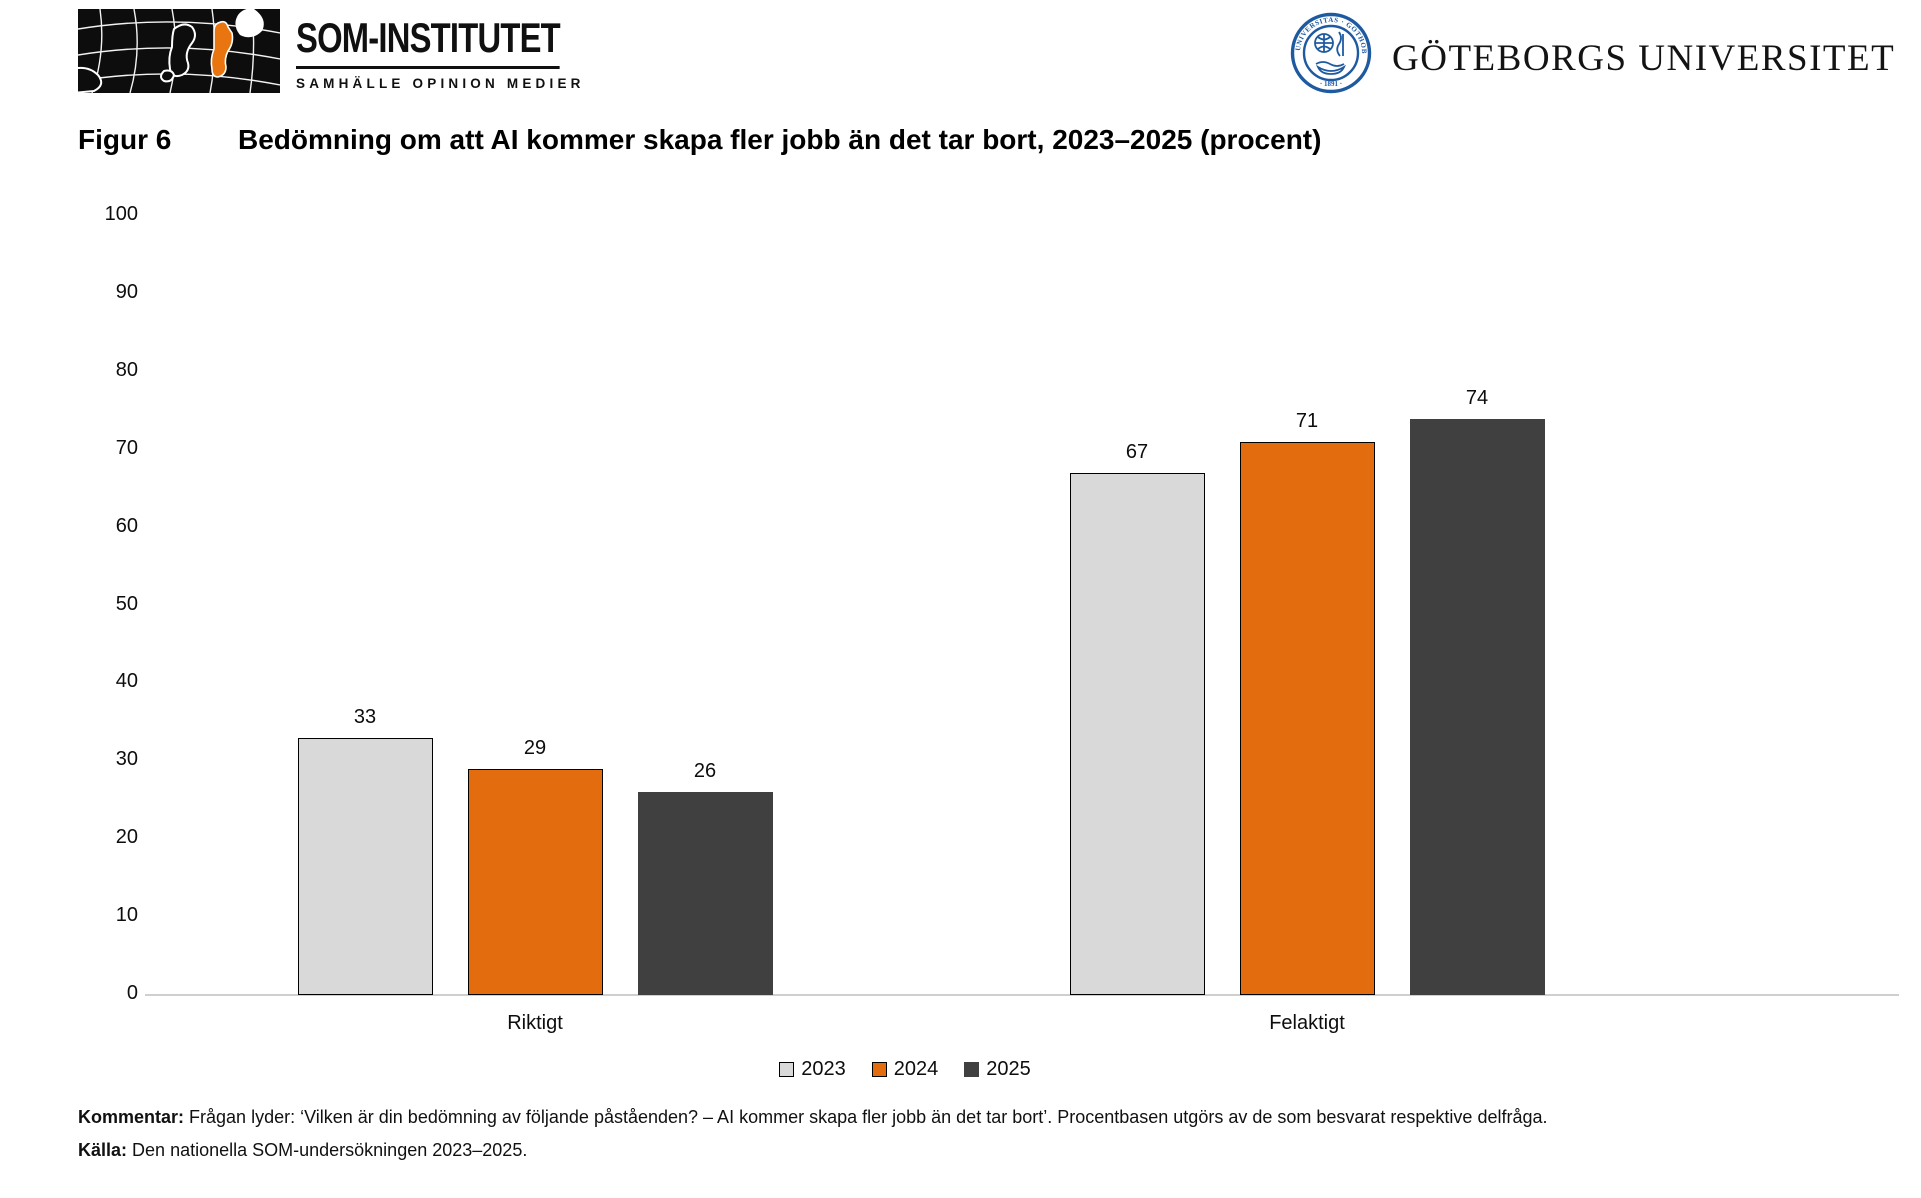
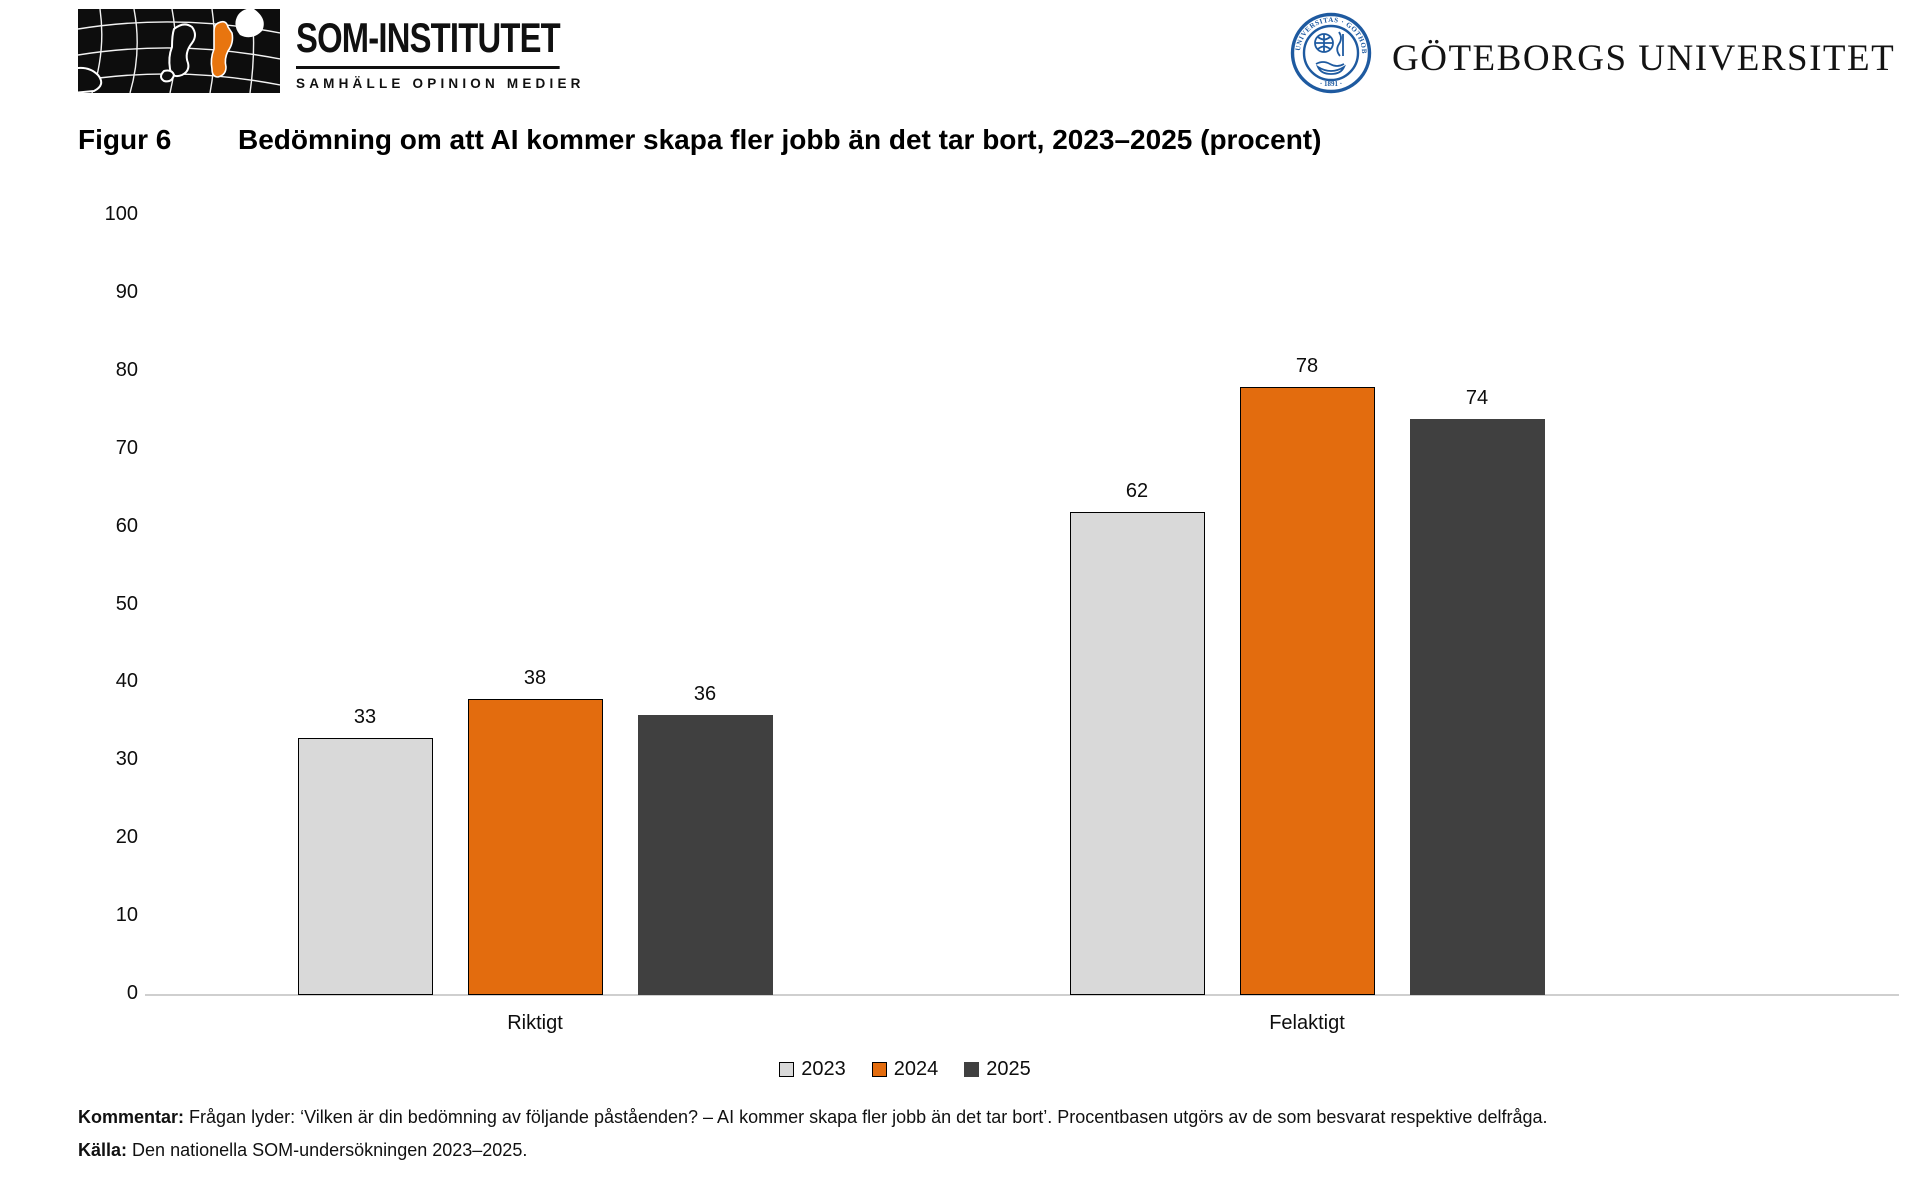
2024/Riktigt: 29 -> 38
2025/Riktigt: 26 -> 36
2023/Felaktigt: 67 -> 62
2024/Felaktigt: 71 -> 78
